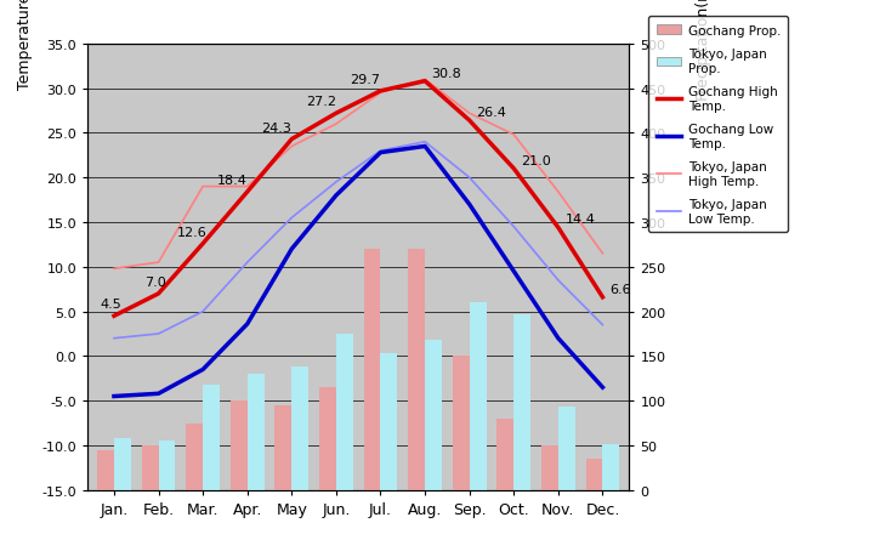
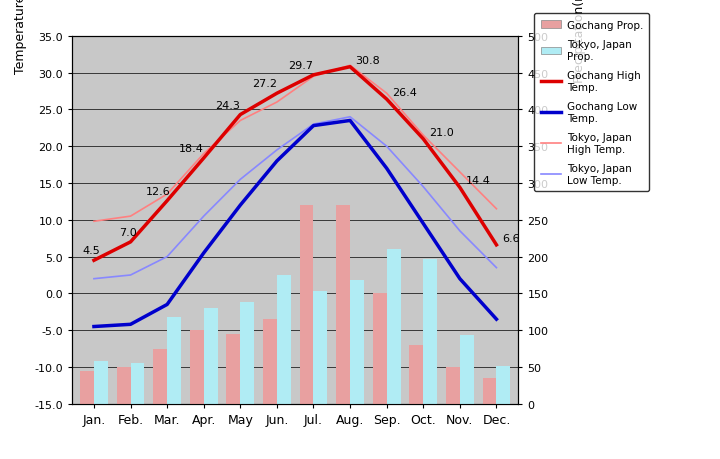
Tokyo, Japan High Temp./Mar.: 19.0 -> 13.5
Gochang Low Temp./Apr.: 3.6 -> 5.5
Tokyo, Japan High Temp./Oct.: 24.8 -> 21.5
Tokyo, Japan High Temp./Nov.: 18.4 -> 16.5
